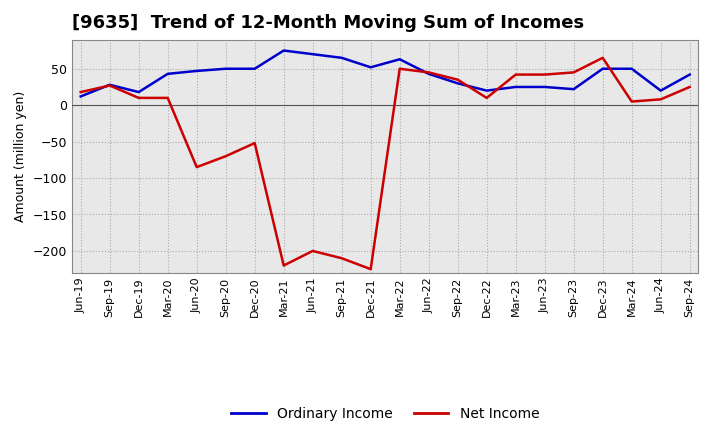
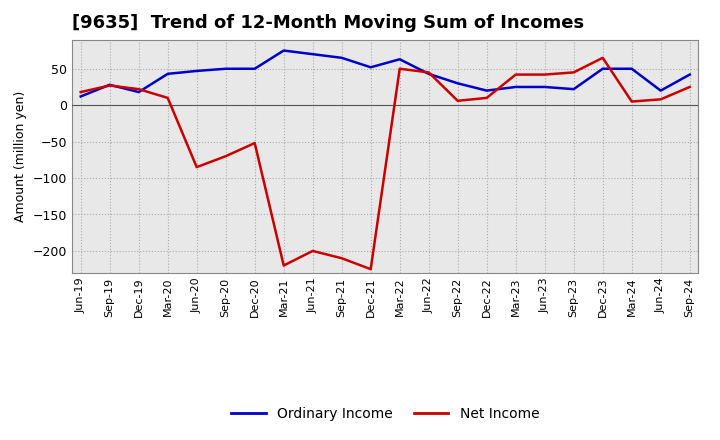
Net Income/Dec-19: 10 -> 22
Net Income/Sep-22: 35 -> 6
